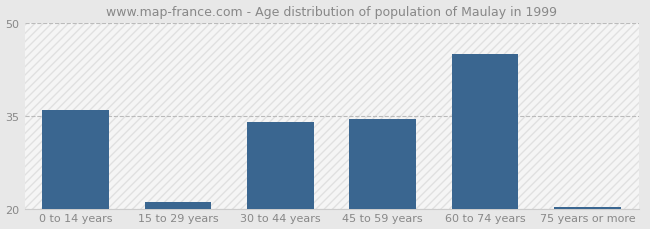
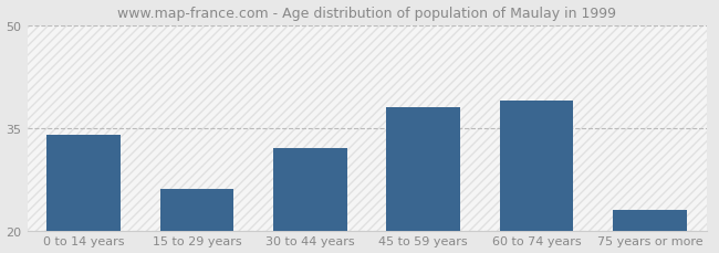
0 to 14 years: 36.0 -> 34.0
15 to 29 years: 21.0 -> 26.0
30 to 44 years: 34.0 -> 32.0
45 to 59 years: 34.5 -> 38.0
60 to 74 years: 45.0 -> 39.0
75 years or more: 20.2 -> 23.0
